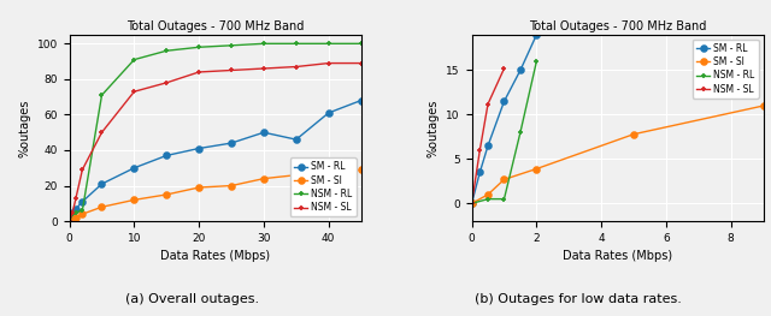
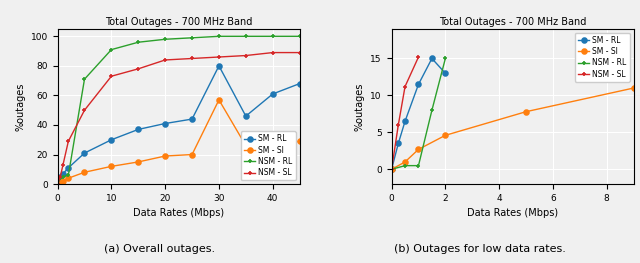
SM - RL/30: 50 -> 80
SM - SI/30: 24 -> 57
SM - RL/2: 19.0 -> 13.0
SM - SI/2: 3.9 -> 4.6
NSM - RL/2: 16.0 -> 15.0
